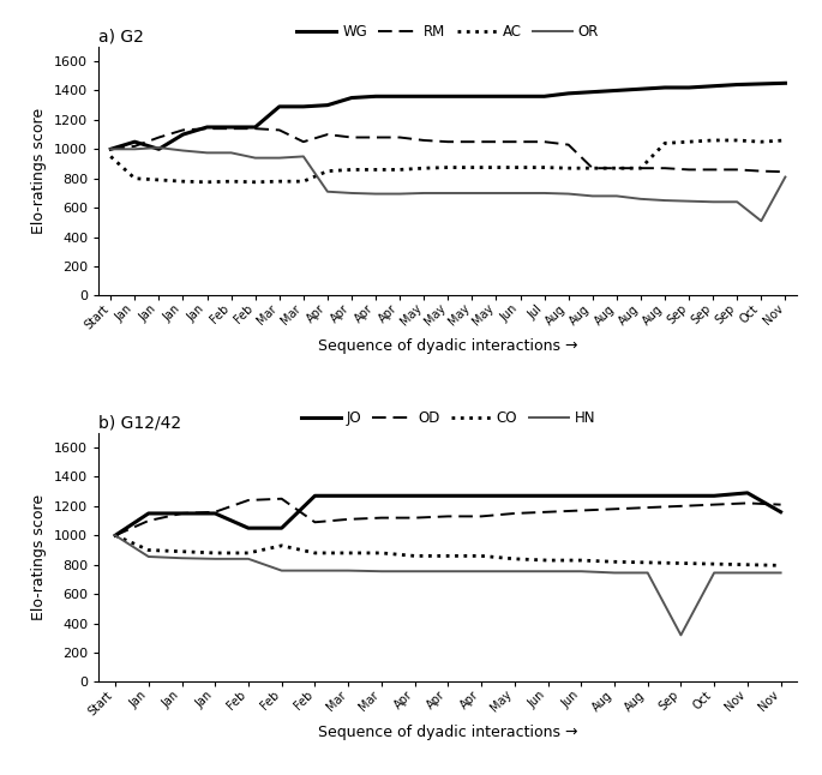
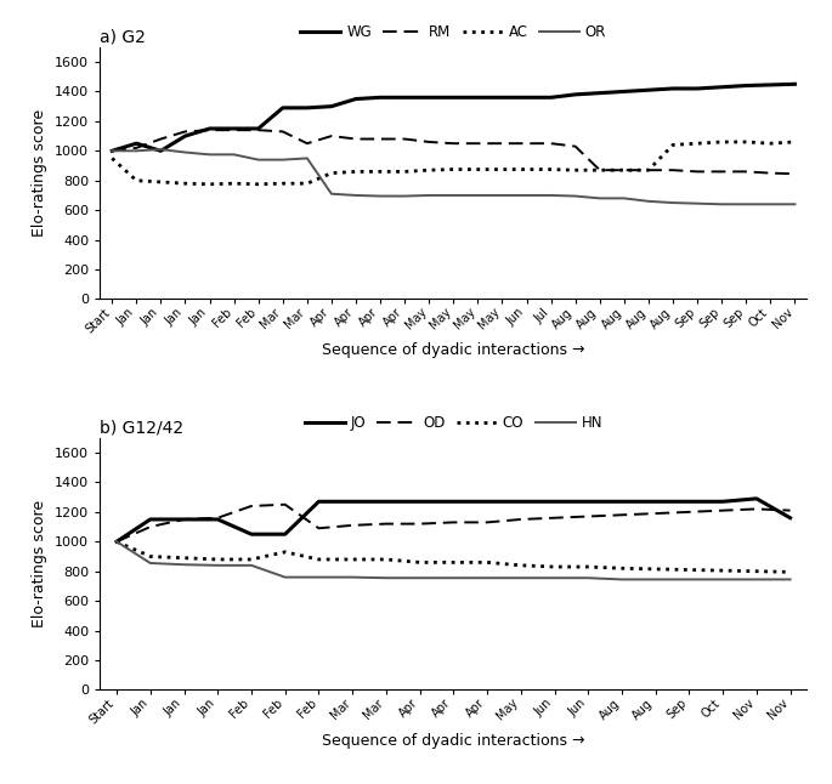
a) G2/OR/Oct: 510 -> 640
a) G2/OR/Nov: 810 -> 640
b) G12/42/HN/Sep: 320 -> 740
